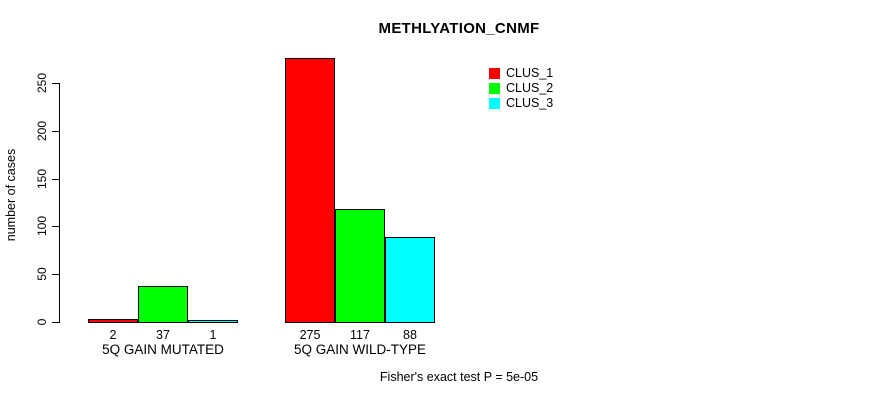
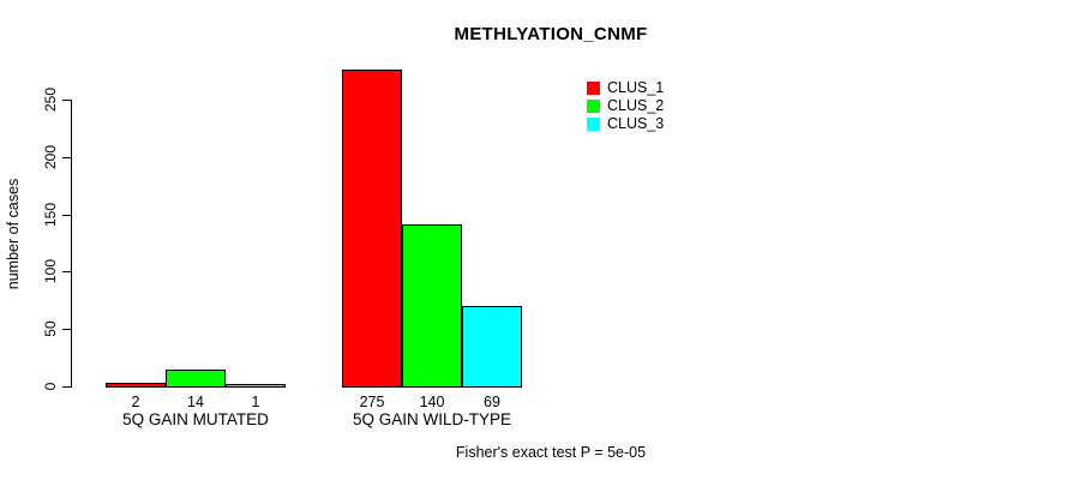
CLUS_2/5Q GAIN MUTATED: 37 -> 14
CLUS_2/5Q GAIN WILD-TYPE: 117 -> 140
CLUS_3/5Q GAIN WILD-TYPE: 88 -> 69
